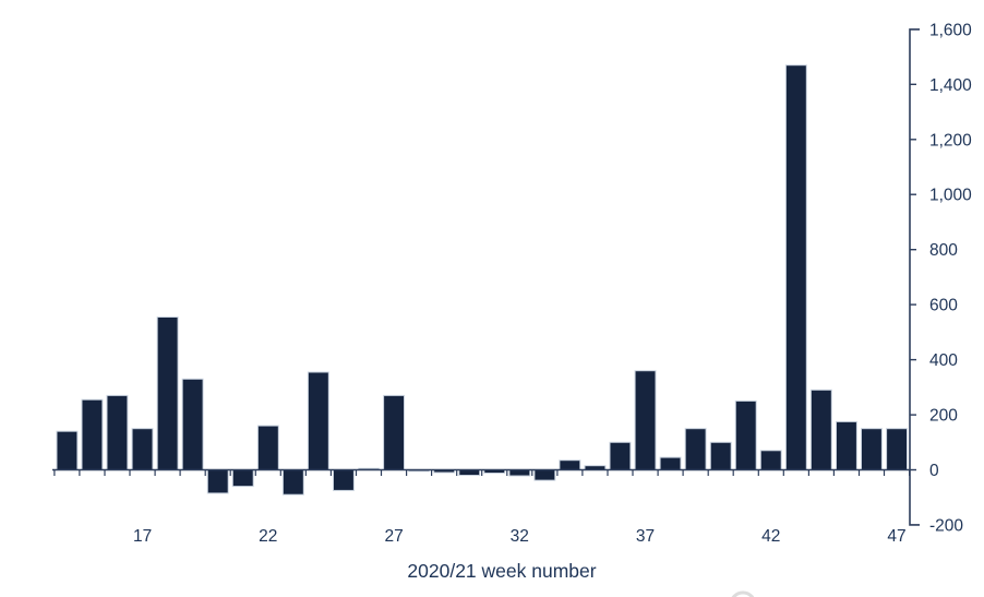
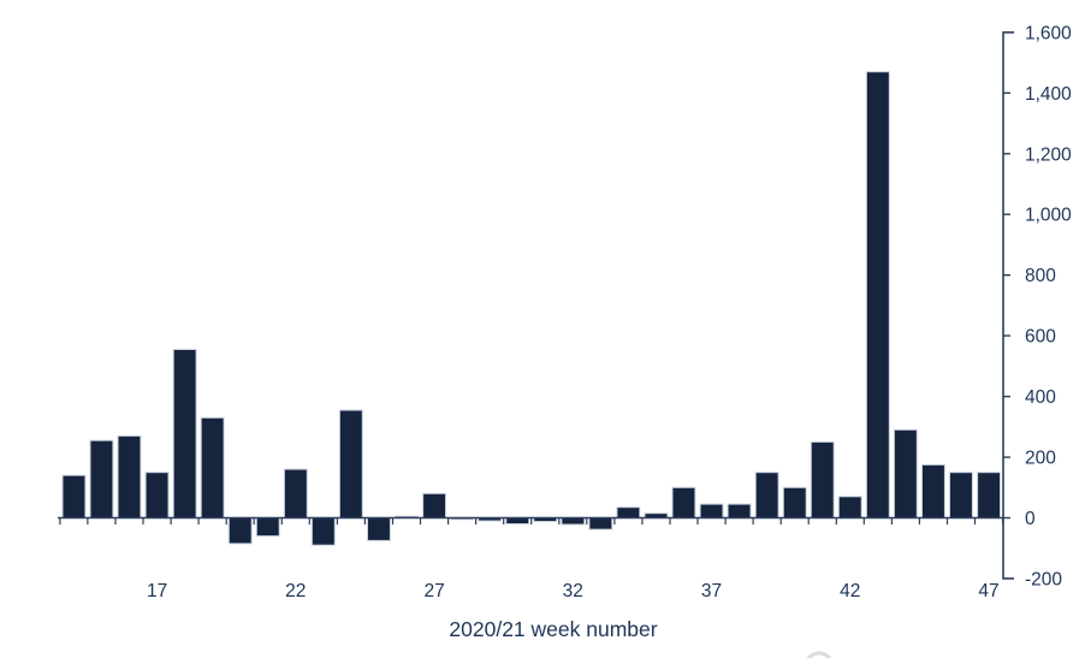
27: 270 -> 80
37: 360 -> 40
